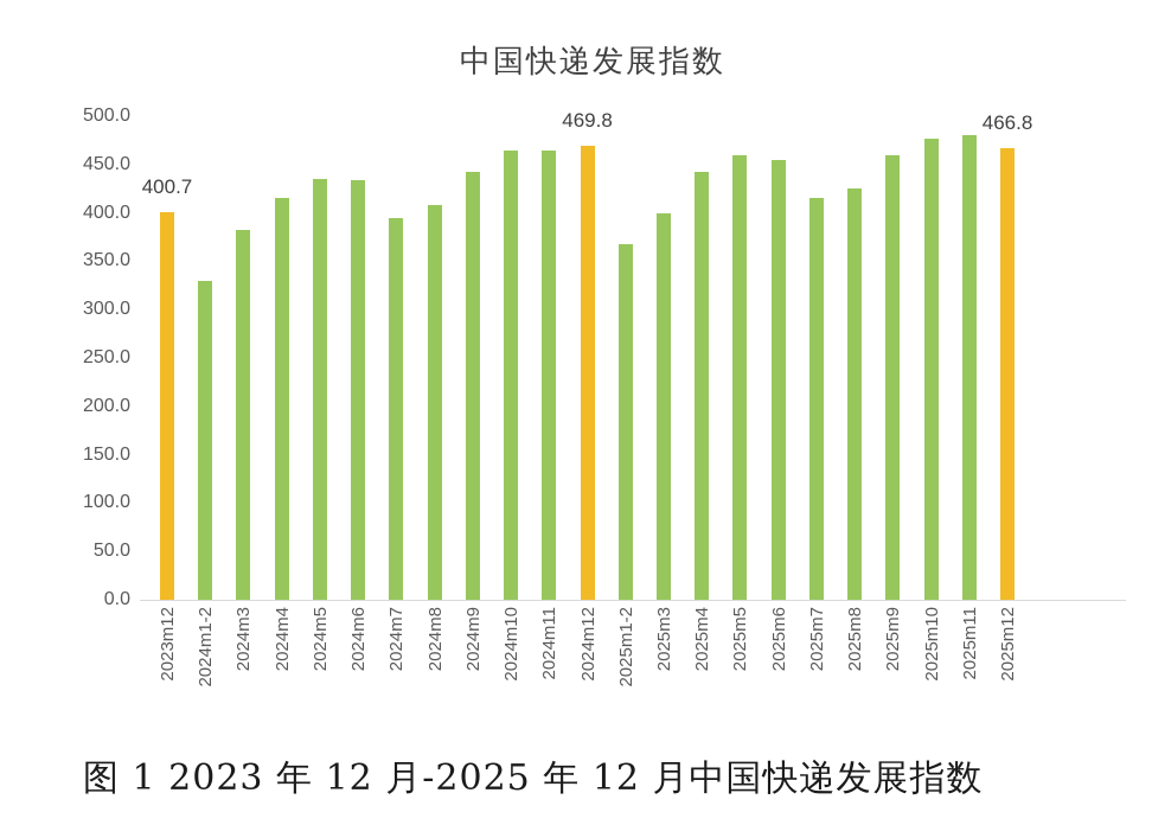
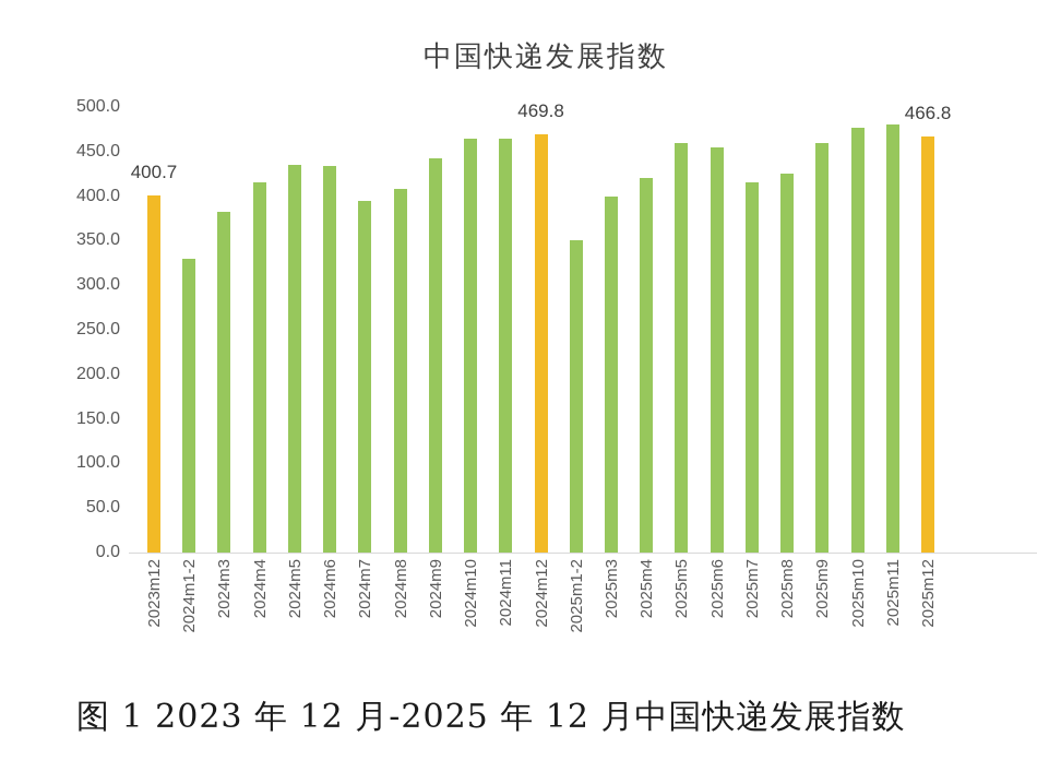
2025m1-2: 370 -> 350
2025m4: 440 -> 420
